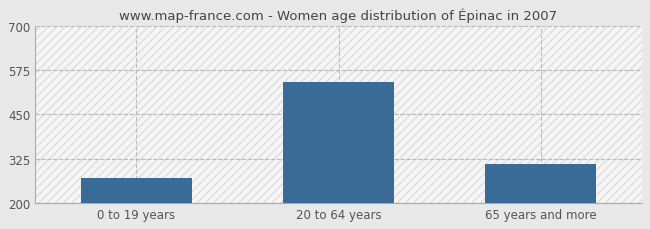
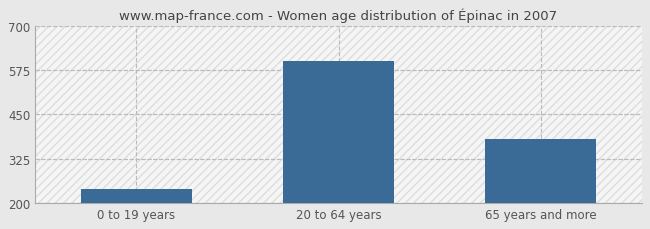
0 to 19 years: 270 -> 240
20 to 64 years: 540 -> 600
65 years and more: 310 -> 380
